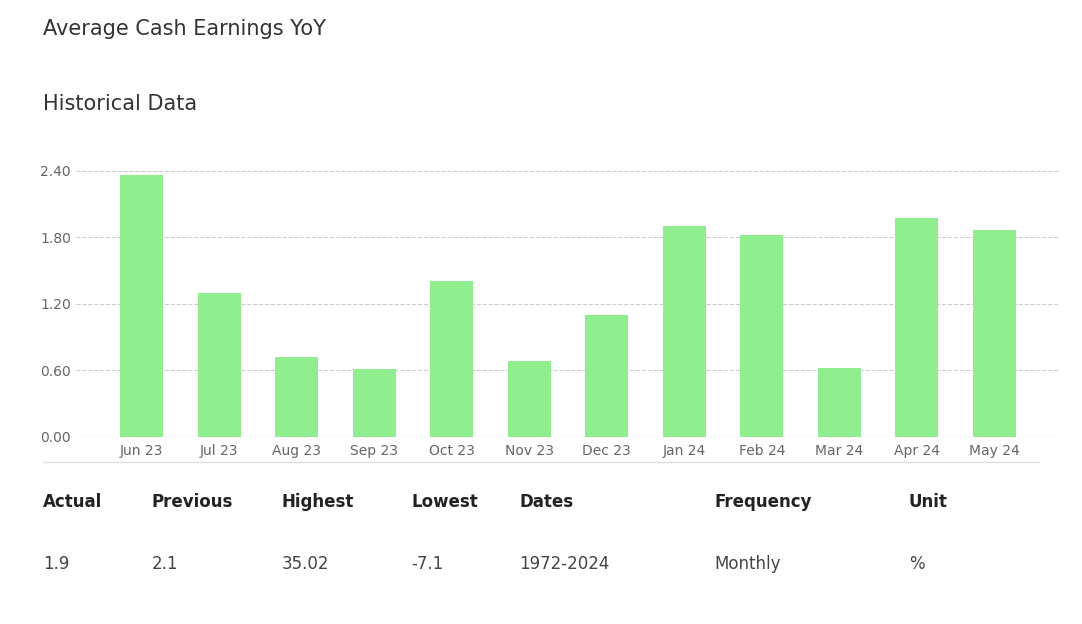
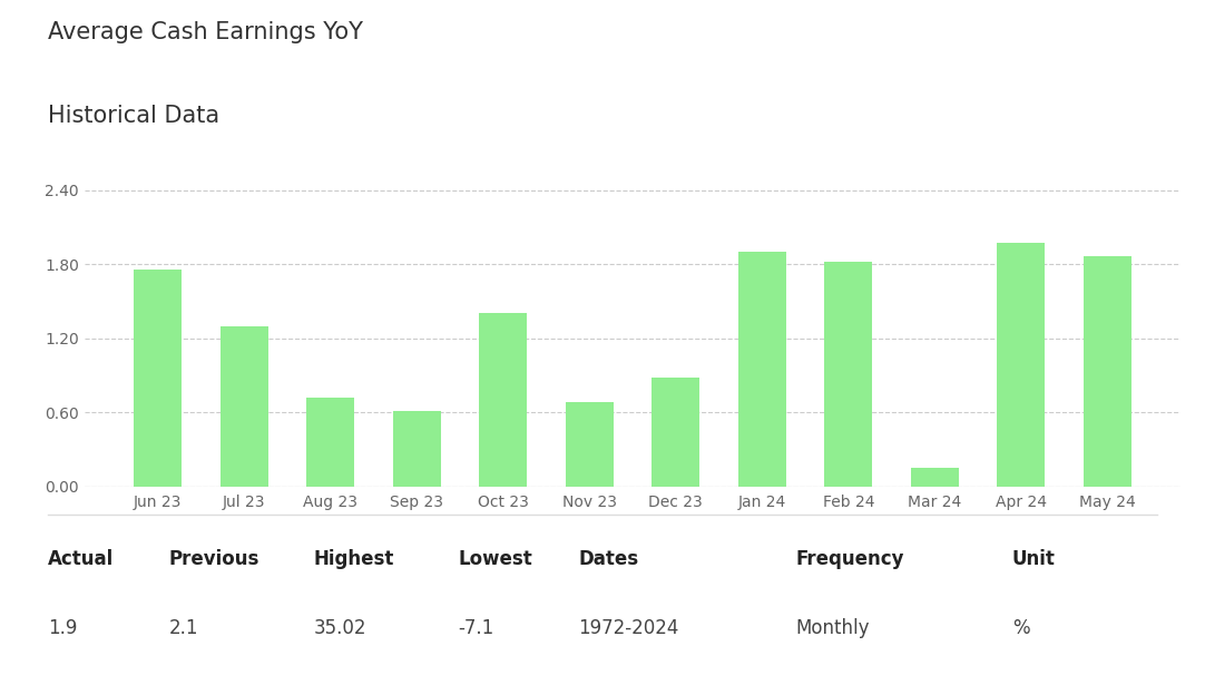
Jun 23: 2.36 -> 1.76
Dec 23: 1.10 -> 0.88
Mar 24: 0.62 -> 0.15
